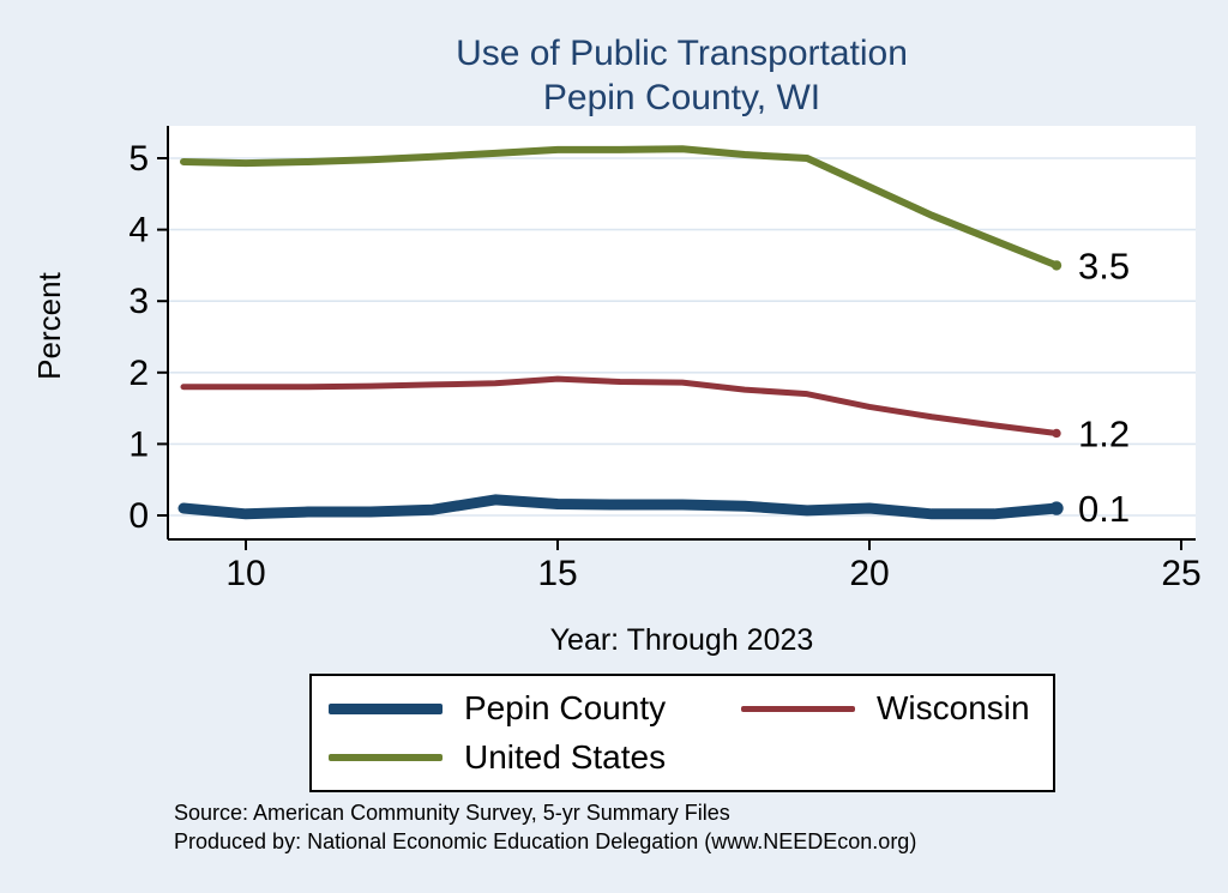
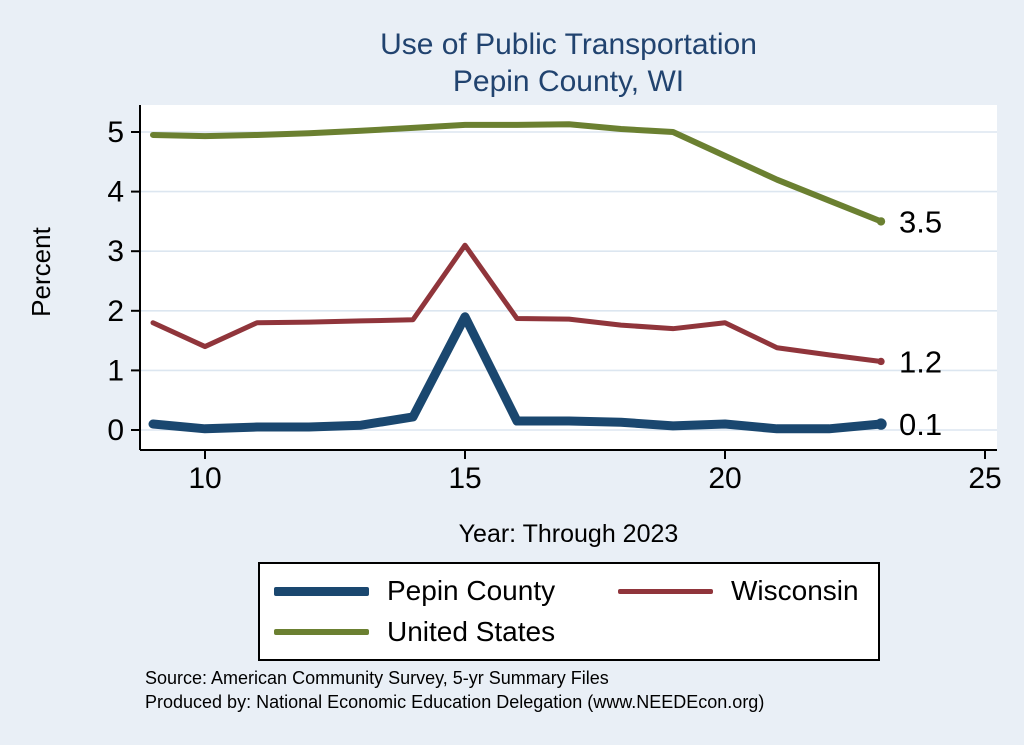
Wisconsin/10: 1.8 -> 1.4
Pepin County/15: 0.2 -> 1.9
Wisconsin/15: 1.9 -> 3.1
Wisconsin/20: 1.5 -> 1.8
